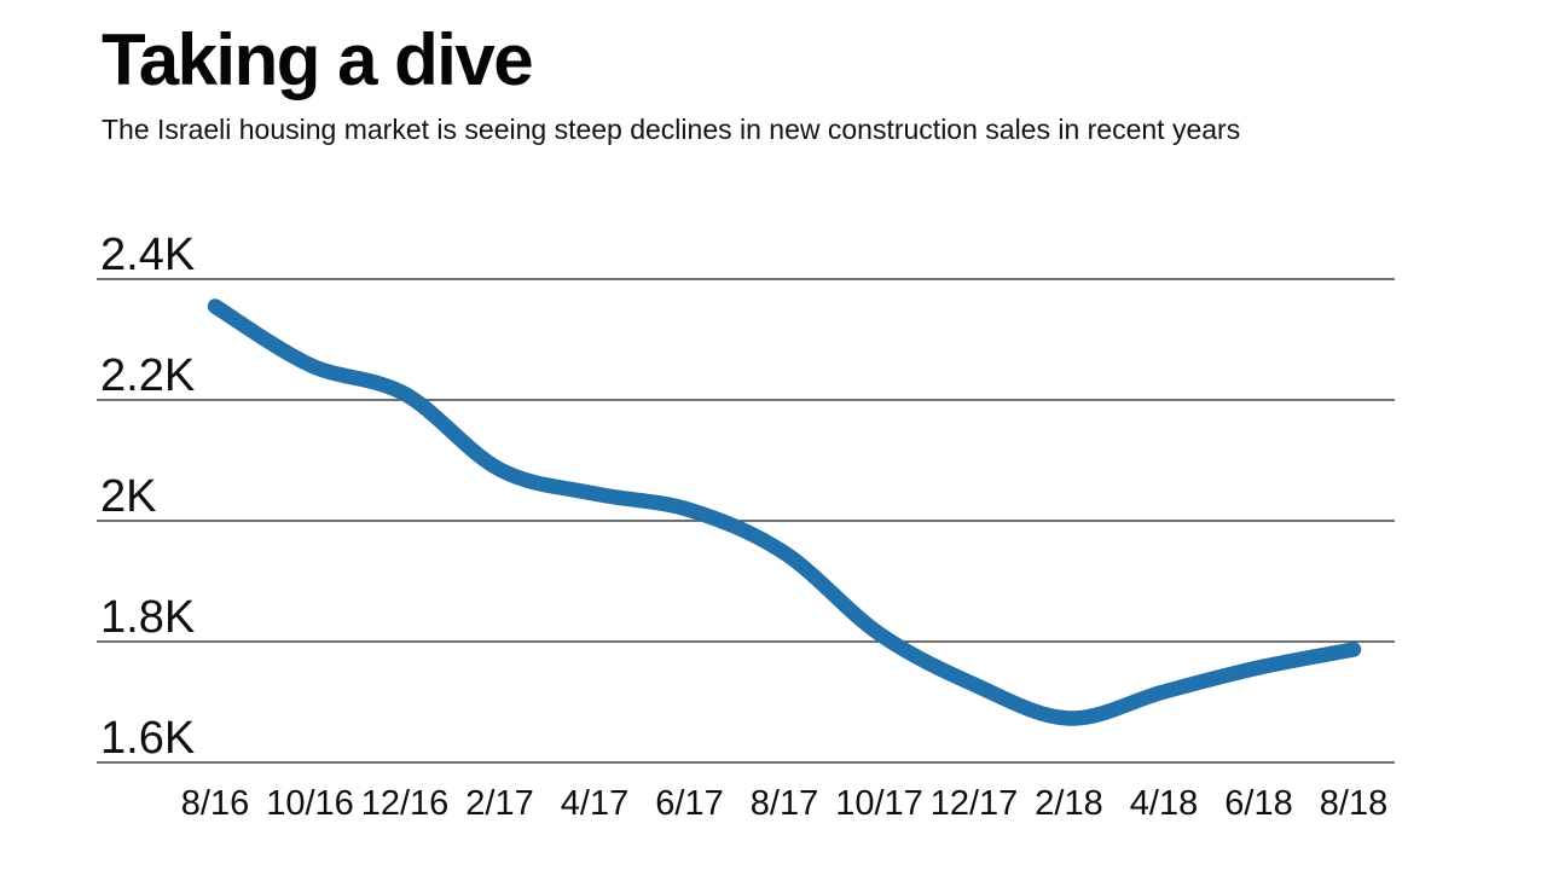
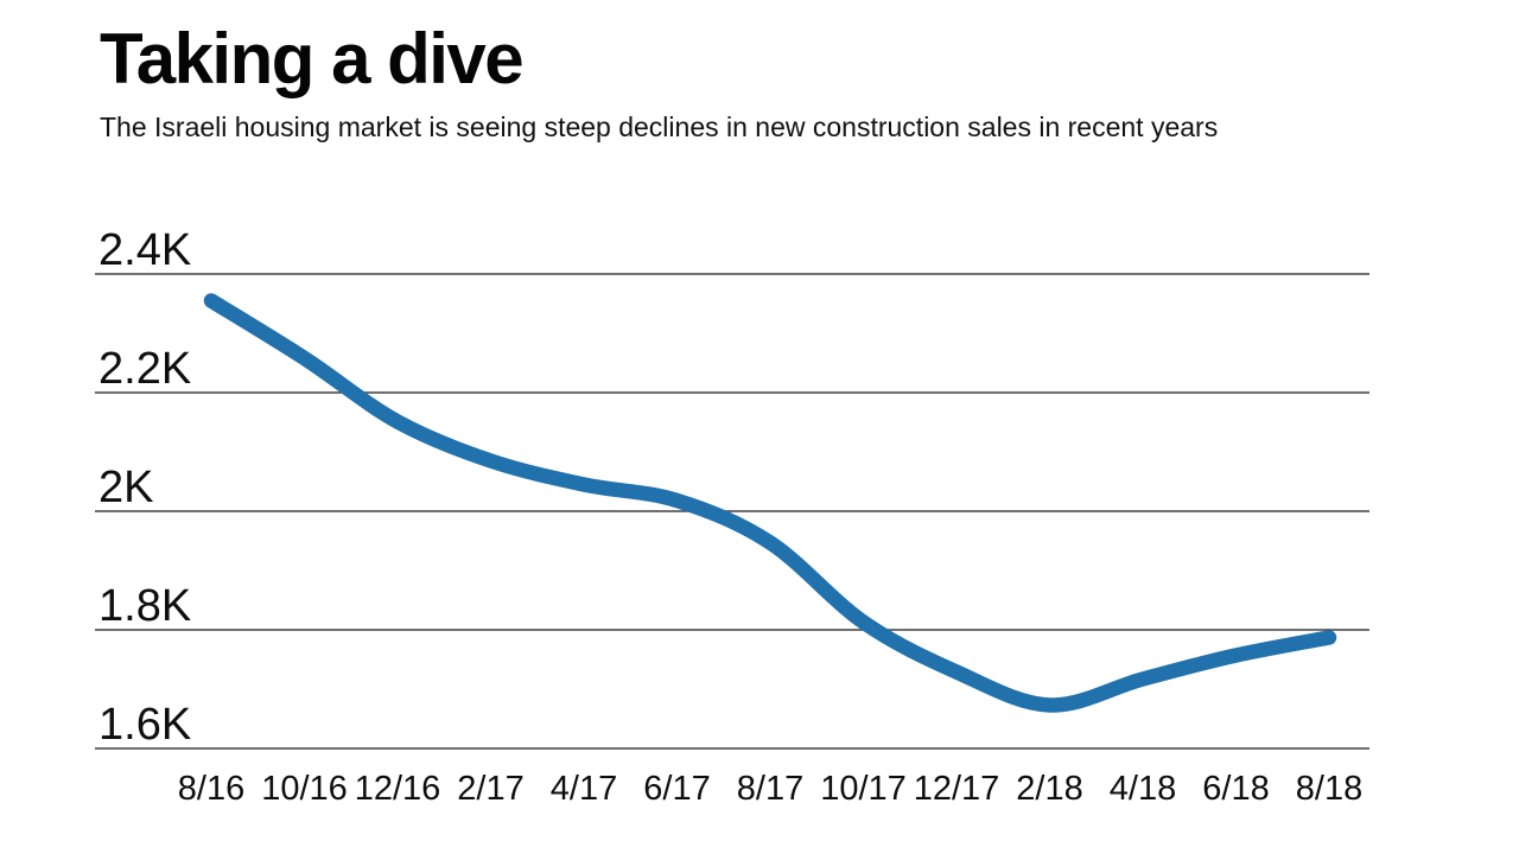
12/16: 2.21K -> 2.15K
